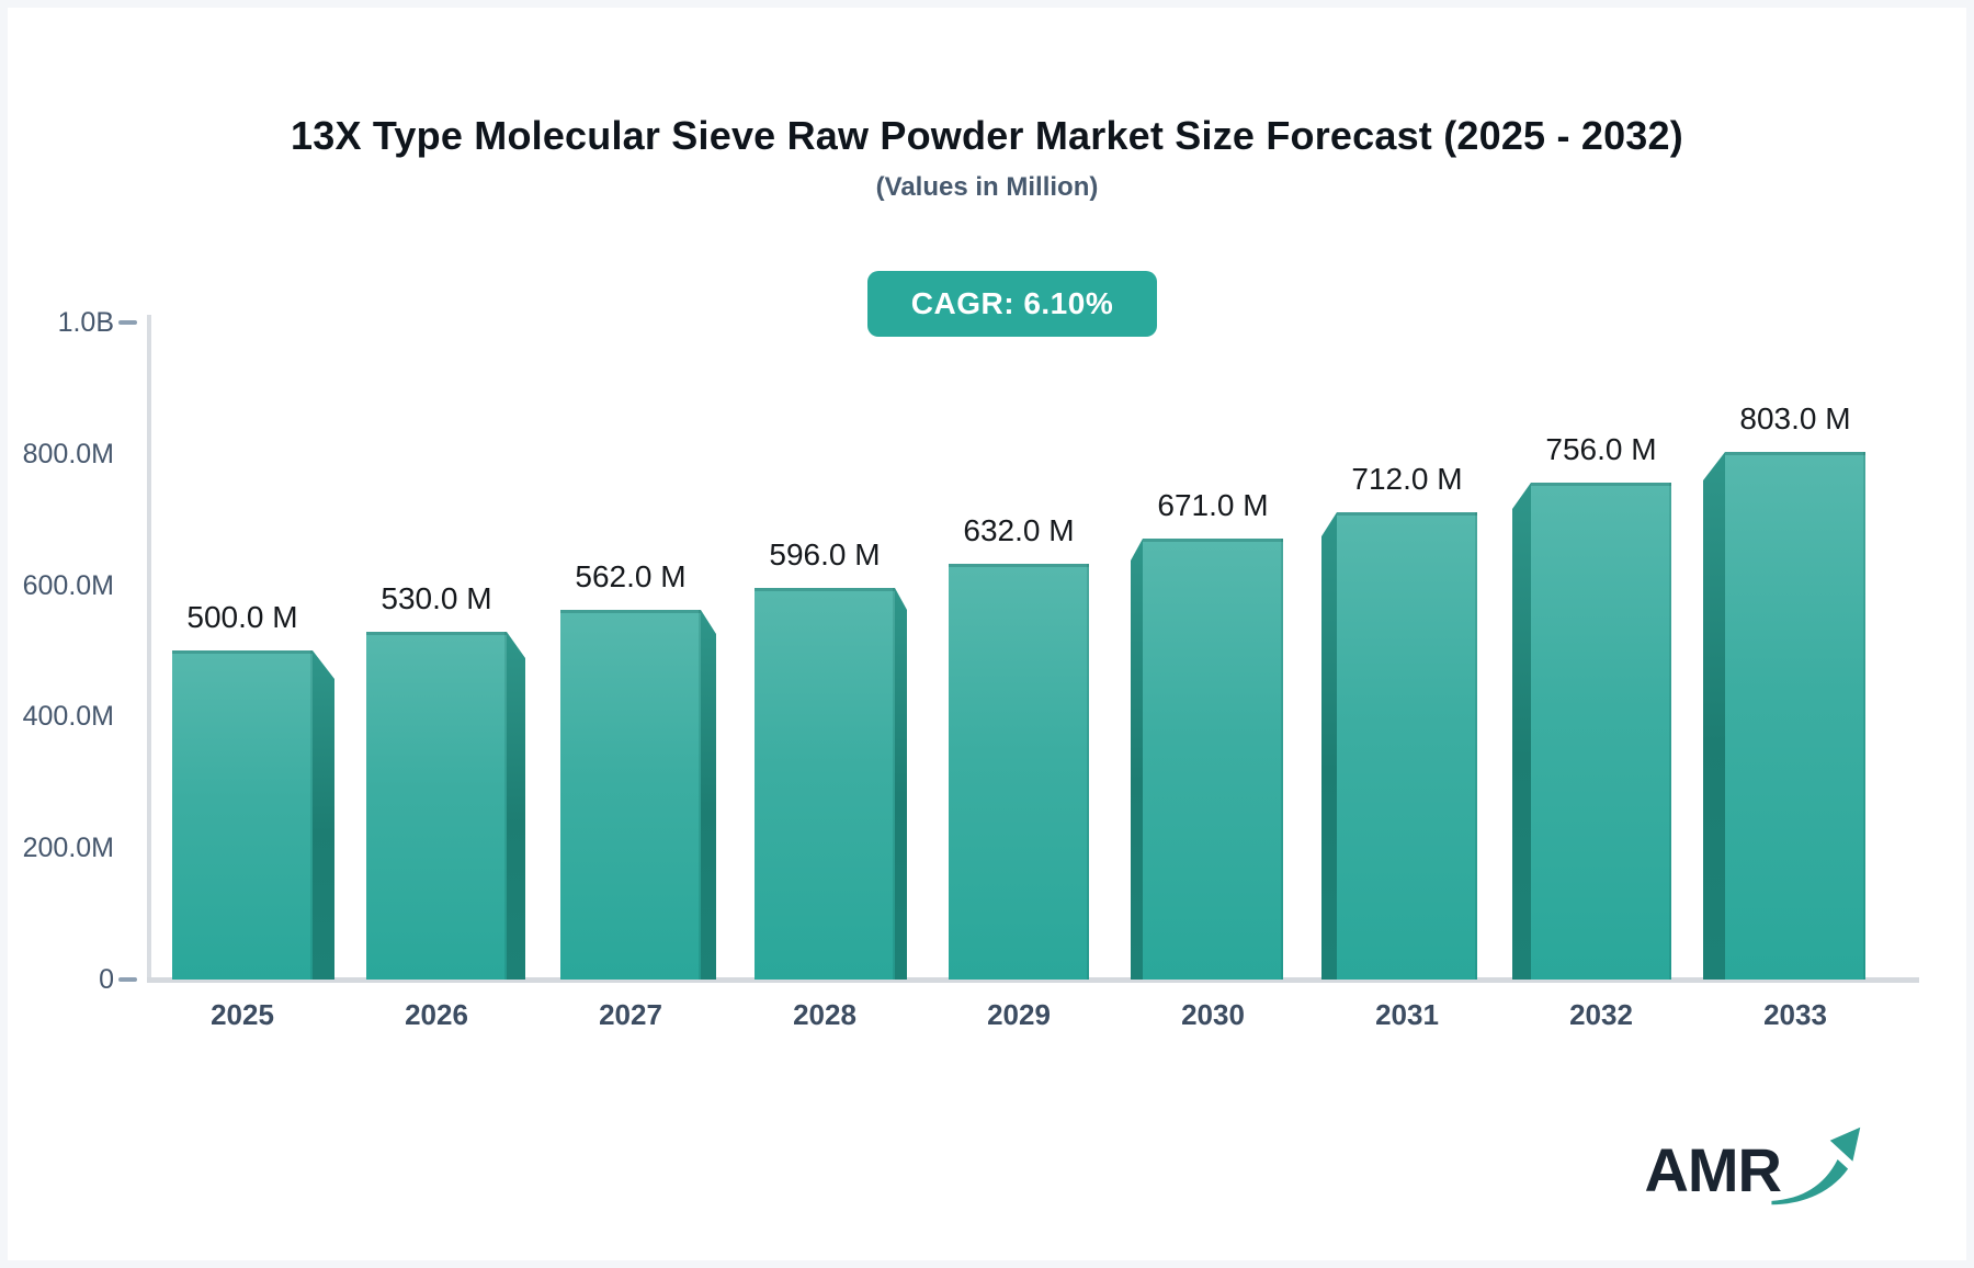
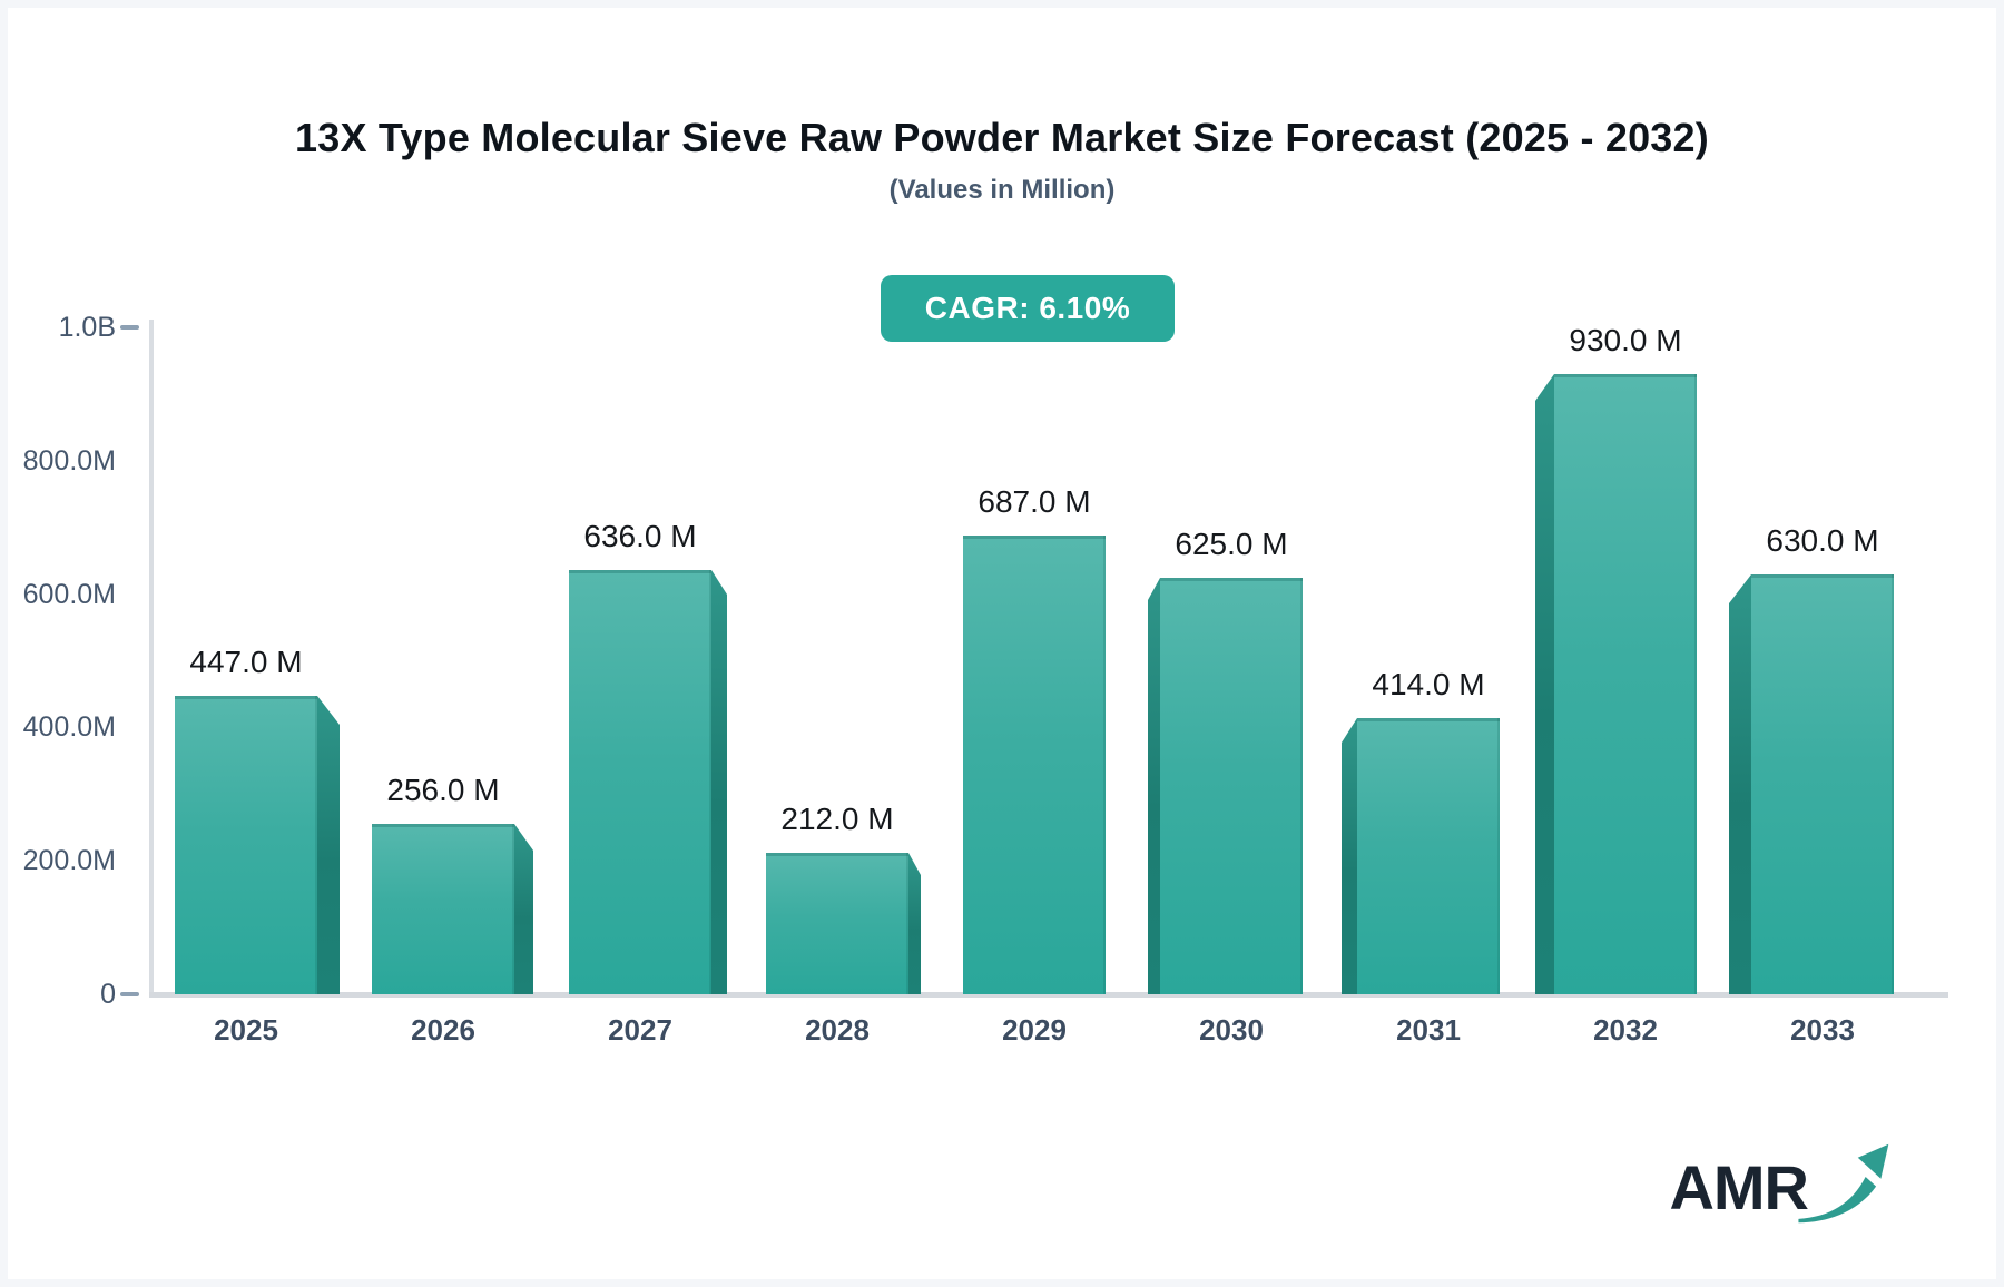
2025: 500.0 -> 447.0
2026: 530.0 -> 256.0
2027: 562.0 -> 636.0
2028: 596.0 -> 212.0
2029: 632.0 -> 687.0
2030: 671.0 -> 625.0
2031: 712.0 -> 414.0
2032: 756.0 -> 930.0
2033: 803.0 -> 630.0
